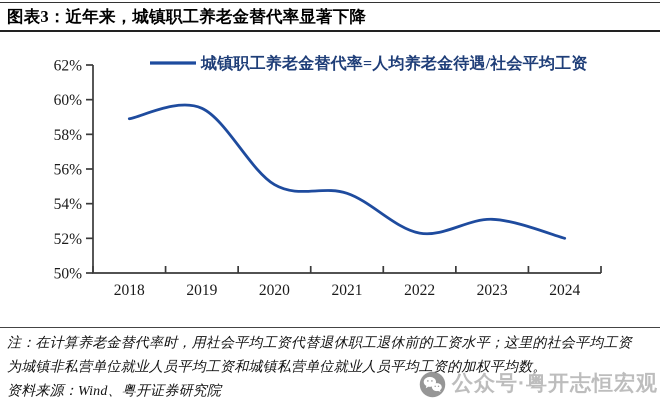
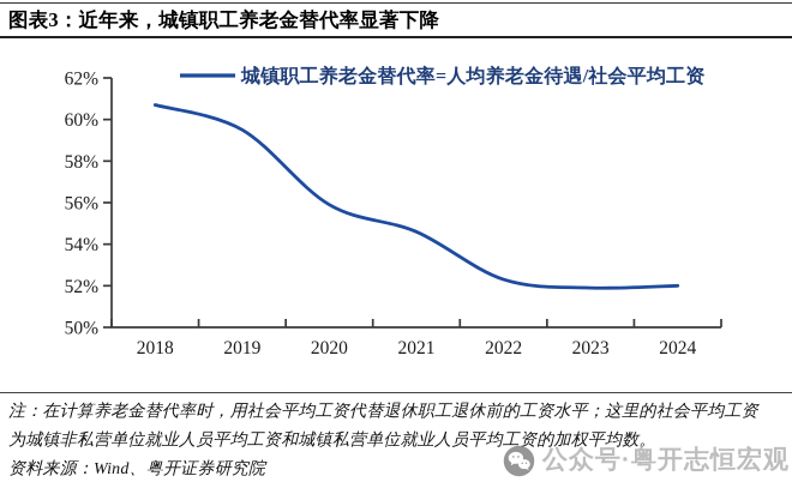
2018: 58.9% -> 60.7%
2020: 55.1% -> 55.9%
2023: 53.1% -> 51.9%
